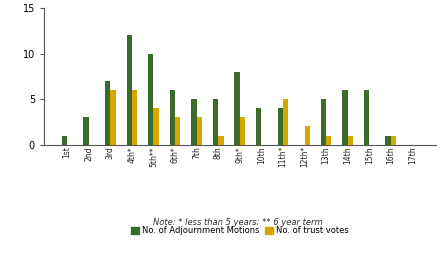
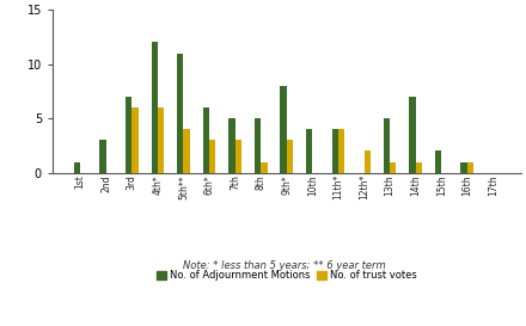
No. of Adjournment Motions/5th**: 10 -> 11
No. of trust votes/11th*: 5 -> 4
No. of Adjournment Motions/14th: 6 -> 7
No. of Adjournment Motions/15th: 6 -> 2
